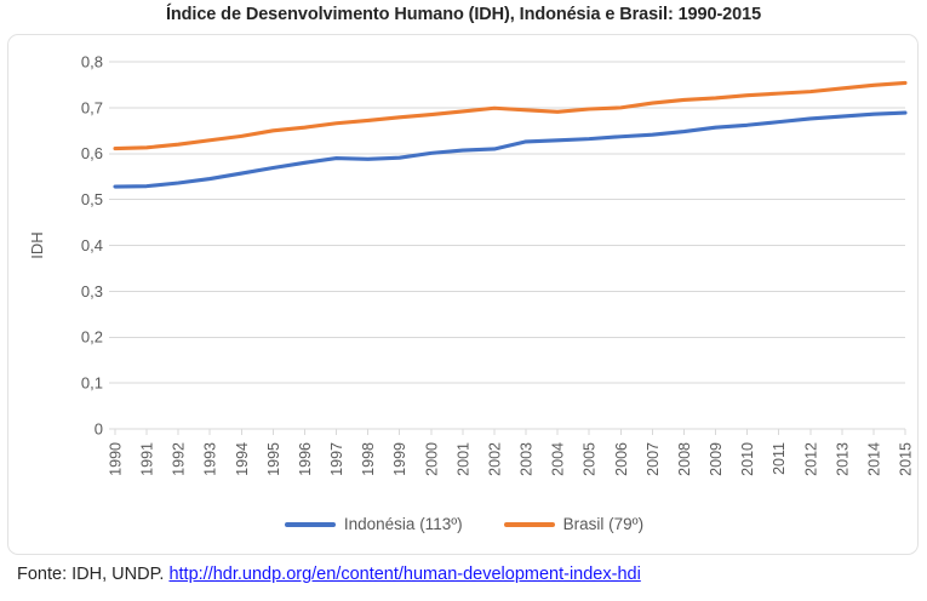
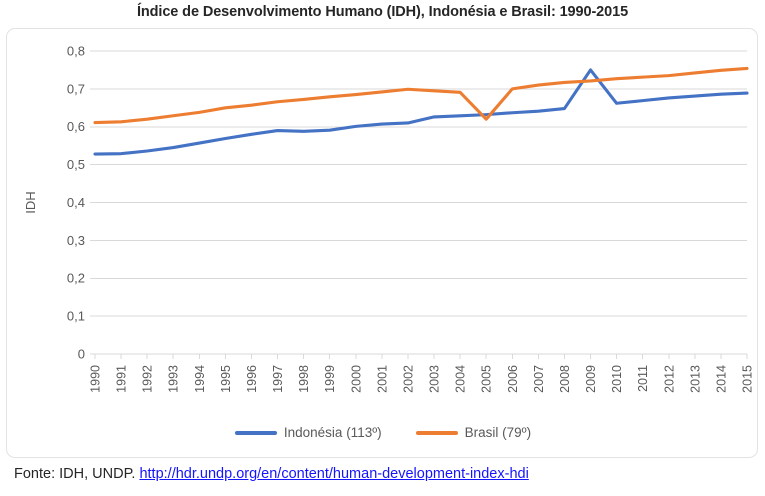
Brasil (79º)/2005: 0,70 -> 0,62
Indonésia (113º)/2009: 0,66 -> 0,75
